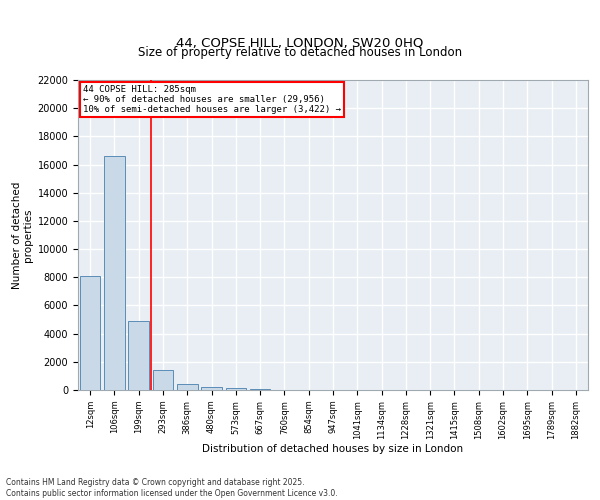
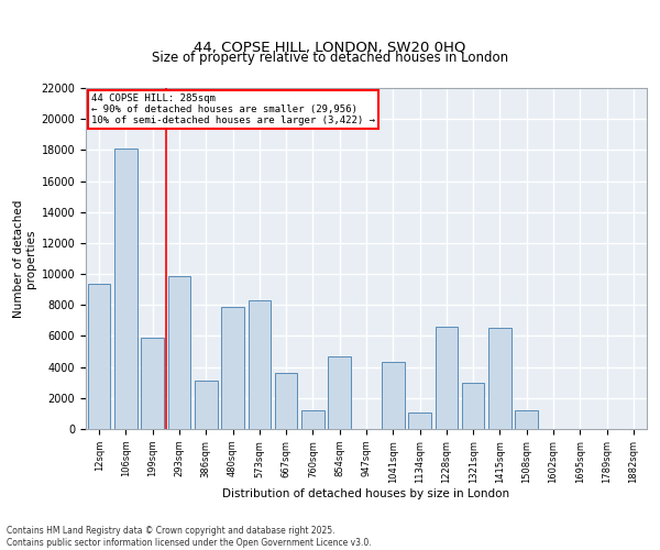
12sqm: 8100 -> 9400
106sqm: 16600 -> 18100
199sqm: 4900 -> 5900
293sqm: 1400 -> 9900
386sqm: 400 -> 3100
480sqm: 200 -> 7900
573sqm: 100 -> 8300
667sqm: 100 -> 3600
760sqm: 0 -> 1200
854sqm: 0 -> 4700
1041sqm: 0 -> 4300
1134sqm: 0 -> 1100
1228sqm: 0 -> 6600
1321sqm: 0 -> 3000
1415sqm: 0 -> 6500
1508sqm: 0 -> 1200
